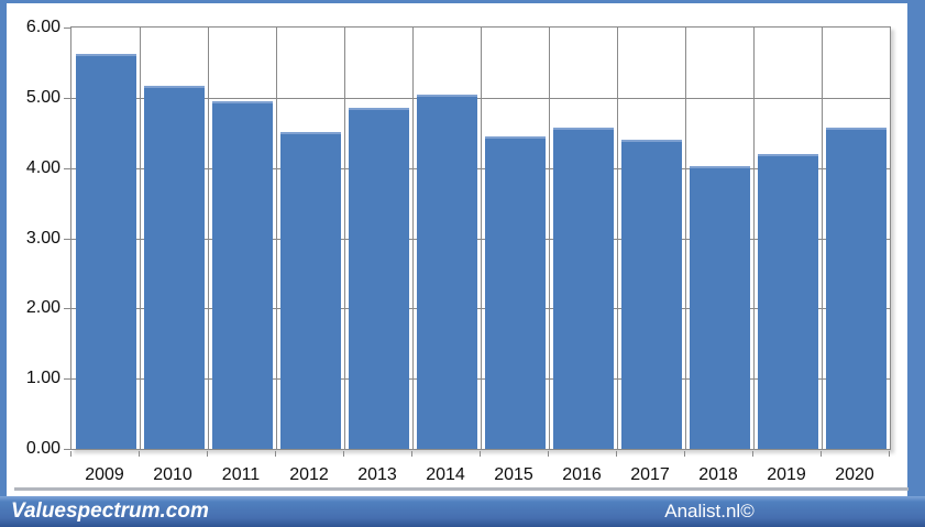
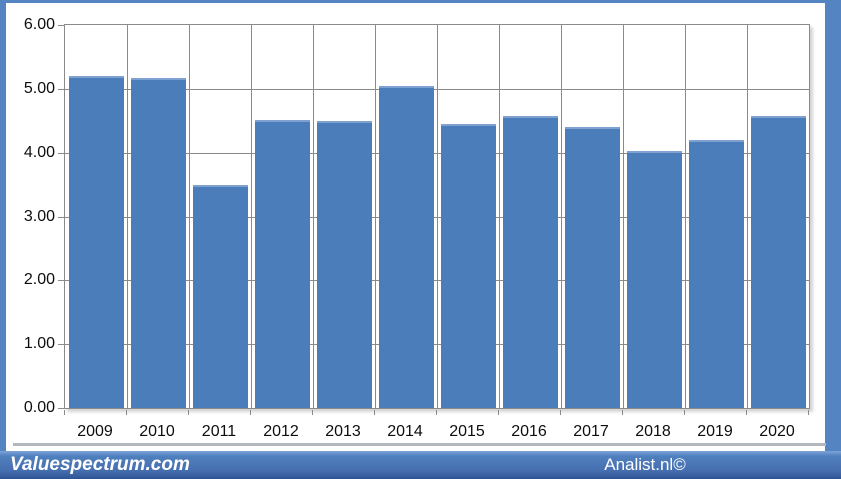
2009: 5.6 -> 5.2
2011: 5.0 -> 3.5
2013: 4.8 -> 4.5
